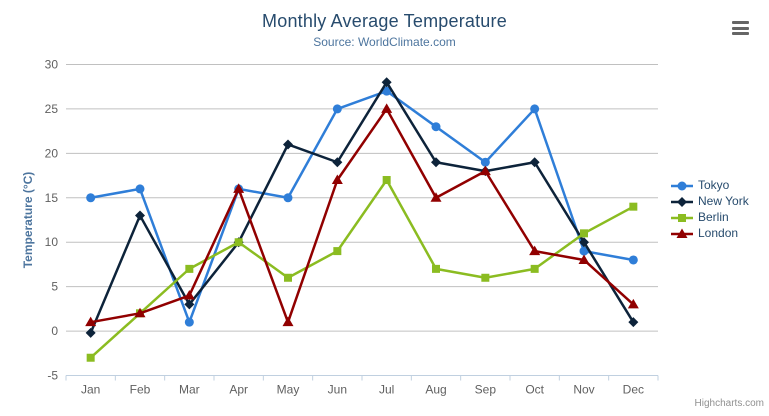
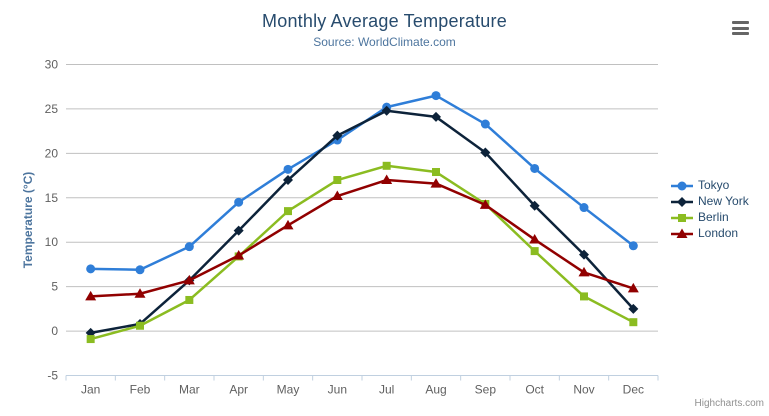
Tokyo/Jan: 15 -> 7
Berlin/Jan: -3 -> -1
London/Jan: 1 -> 4
Tokyo/Feb: 16 -> 7
New York/Feb: 13 -> 1
Berlin/Feb: 2 -> 1
London/Feb: 2 -> 4
Tokyo/Mar: 1 -> 10
New York/Mar: 3 -> 6
Berlin/Mar: 7 -> 4
London/Mar: 4 -> 6
Tokyo/Apr: 16 -> 14
New York/Apr: 10 -> 11
Berlin/Apr: 10 -> 8
London/Apr: 16 -> 8
Tokyo/May: 15 -> 18
New York/May: 21 -> 17
Berlin/May: 6 -> 14
London/May: 1 -> 12
Tokyo/Jun: 25 -> 22
New York/Jun: 19 -> 22
Berlin/Jun: 9 -> 17
London/Jun: 17 -> 15
Tokyo/Jul: 27 -> 25
New York/Jul: 28 -> 25
Berlin/Jul: 17 -> 19
London/Jul: 25 -> 17
Tokyo/Aug: 23 -> 26
New York/Aug: 19 -> 24
Berlin/Aug: 7 -> 18
London/Aug: 15 -> 17
Tokyo/Sep: 19 -> 23
New York/Sep: 18 -> 20
Berlin/Sep: 6 -> 14
London/Sep: 18 -> 14
Tokyo/Oct: 25 -> 18
New York/Oct: 19 -> 14
Berlin/Oct: 7 -> 9
London/Oct: 9 -> 10
Tokyo/Nov: 9 -> 14
New York/Nov: 10 -> 9
Berlin/Nov: 11 -> 4
London/Nov: 8 -> 7
Tokyo/Dec: 8 -> 10
New York/Dec: 1 -> 2
Berlin/Dec: 14 -> 1
London/Dec: 3 -> 5
